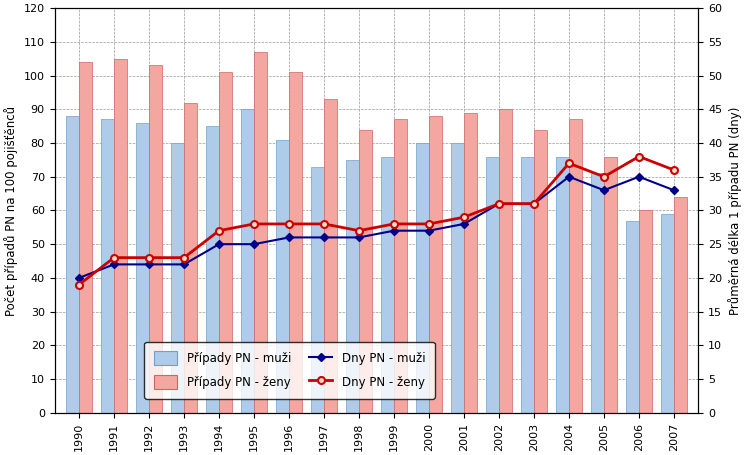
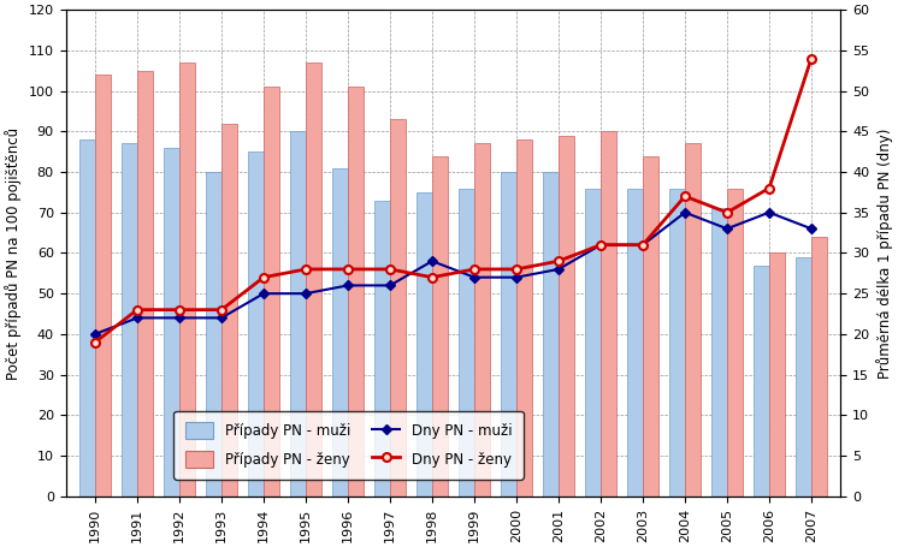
Případy PN - ženy/1992: 103 -> 107
Dny PN - muži/1998: 26 -> 29
Dny PN - ženy/2007: 36 -> 54
